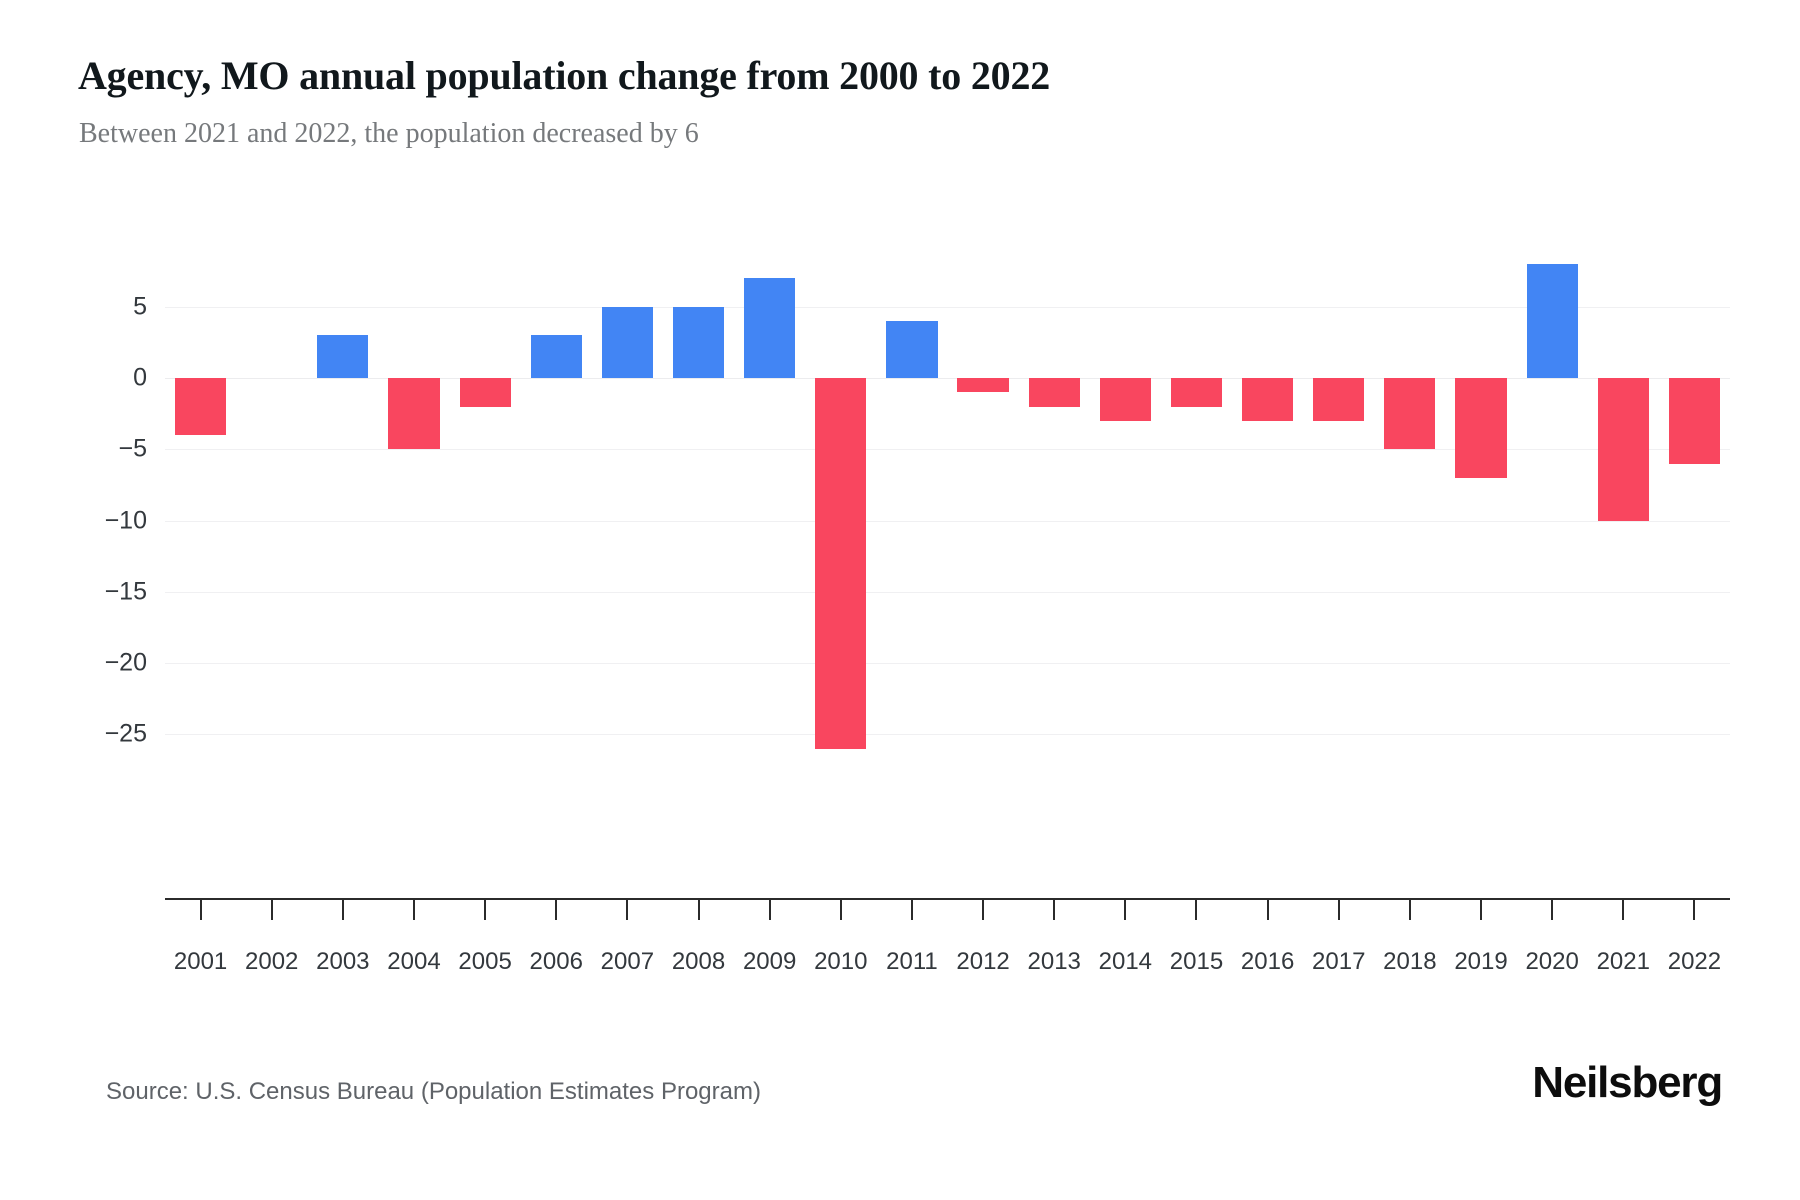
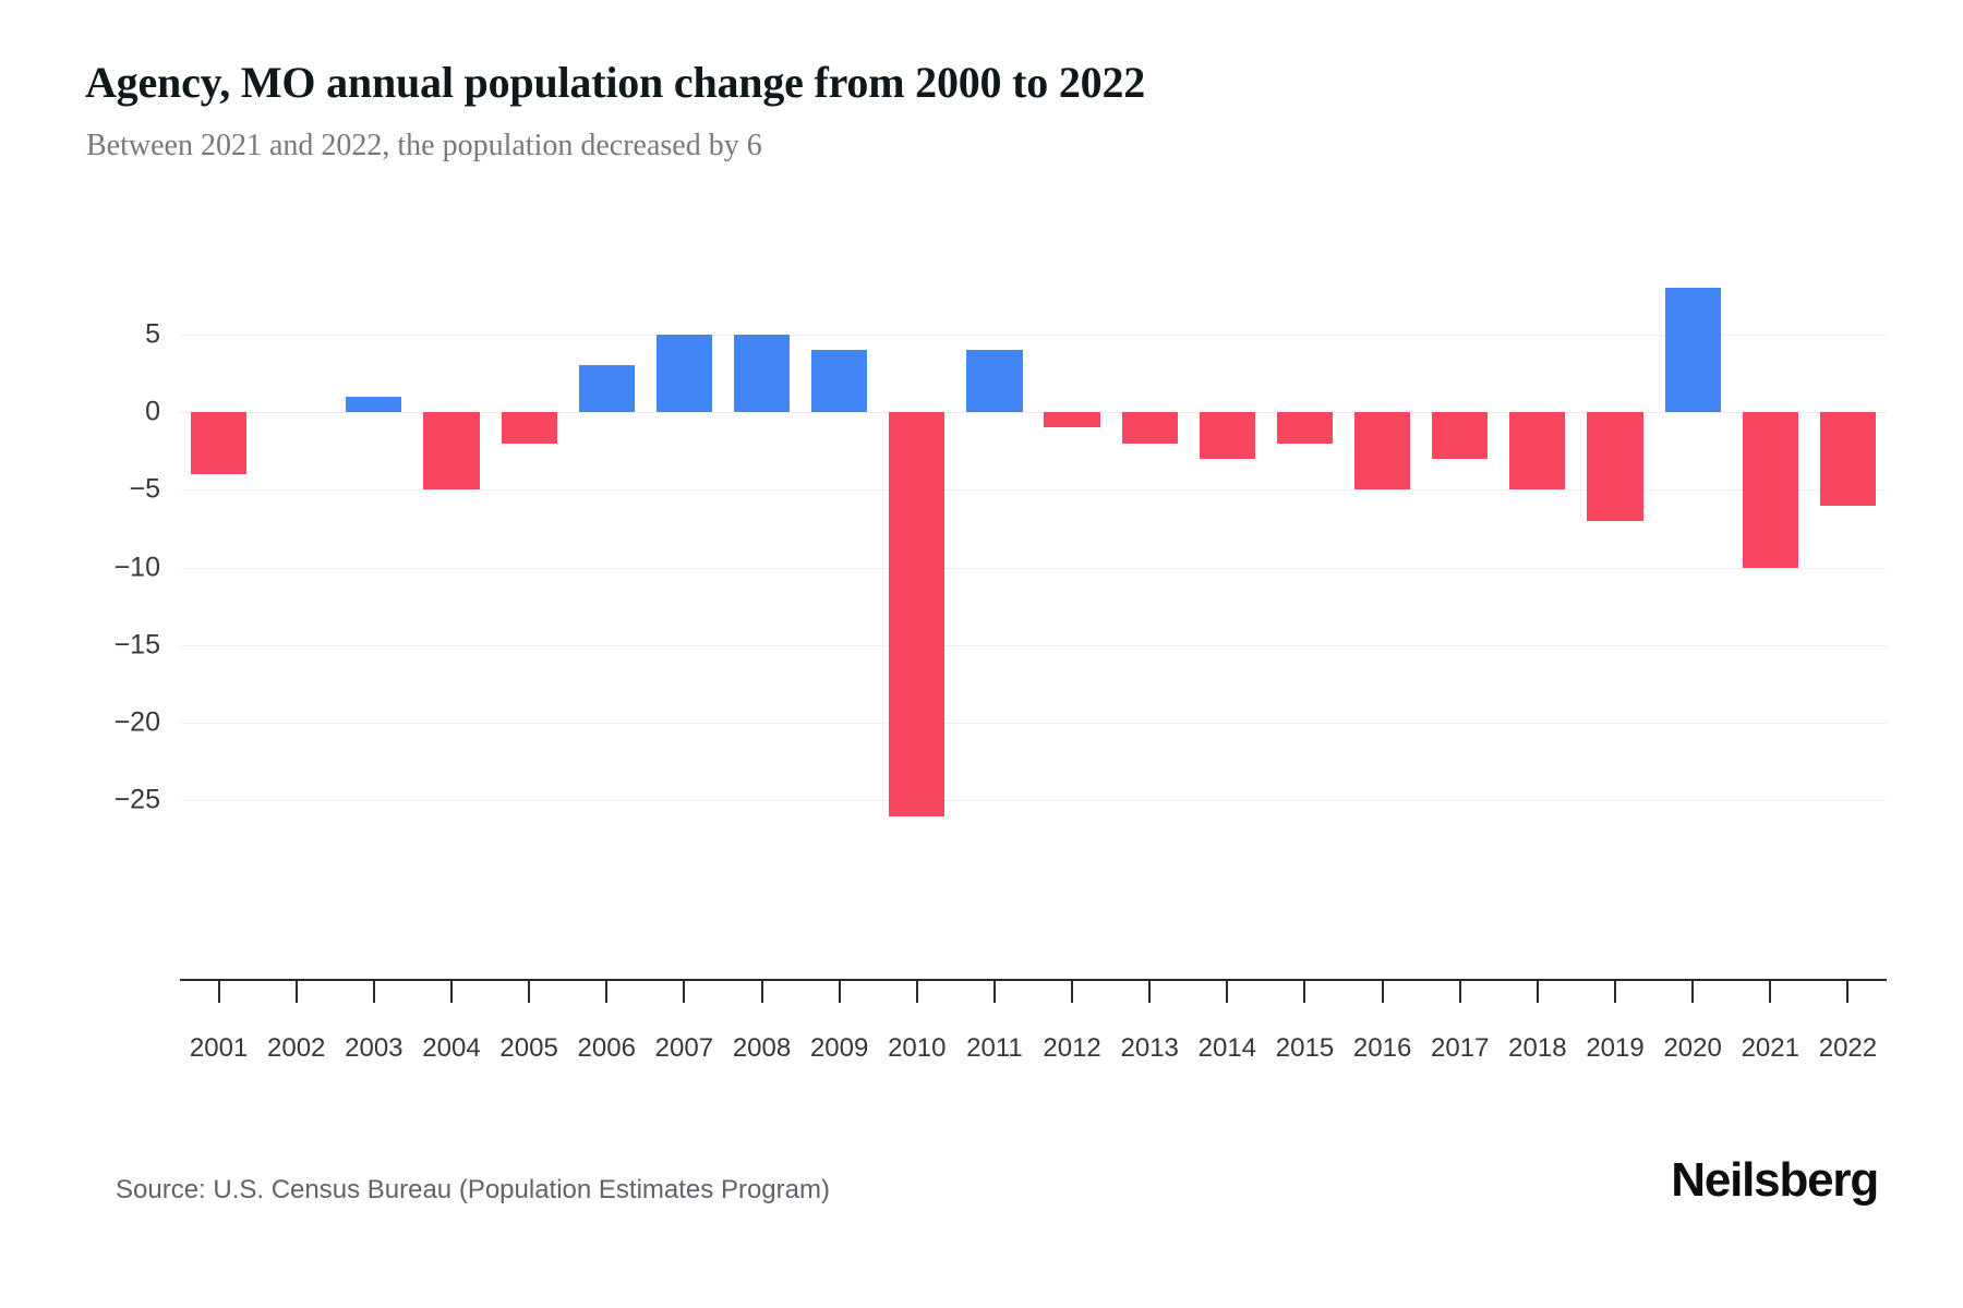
2003: 3 -> 1
2009: 7 -> 4
2016: -3 -> -5
